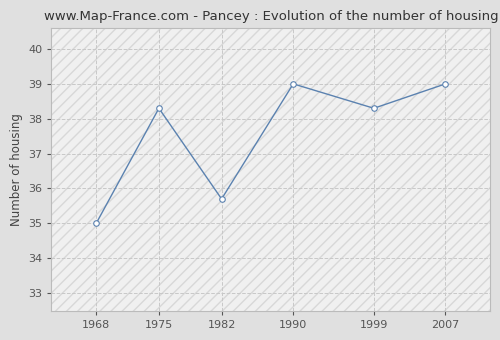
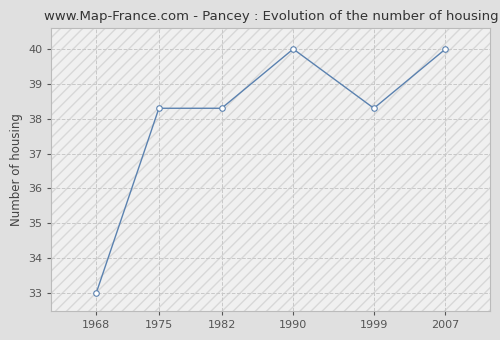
1968: 35.0 -> 33.0
1982: 35.7 -> 38.3
1990: 39.0 -> 40.0
2007: 39.0 -> 40.0
